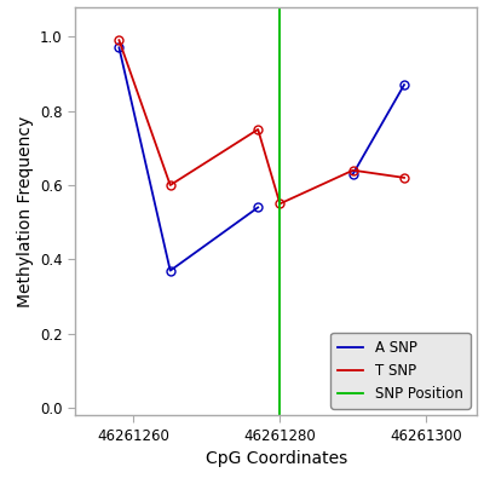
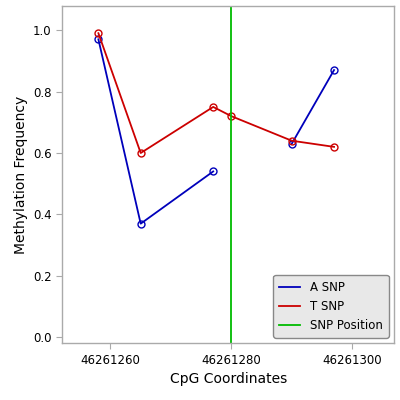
T SNP/46261280: 0.55 -> 0.72
